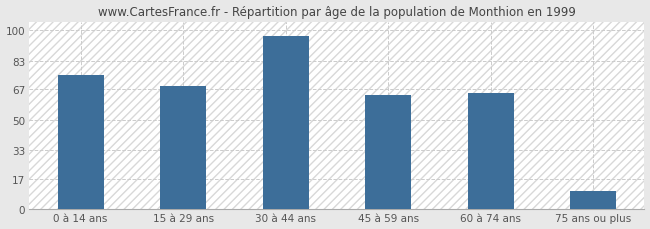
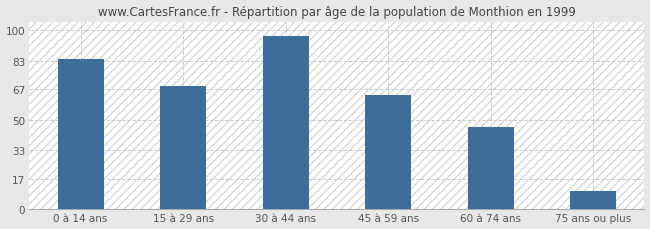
0 à 14 ans: 75 -> 84
60 à 74 ans: 65 -> 46
